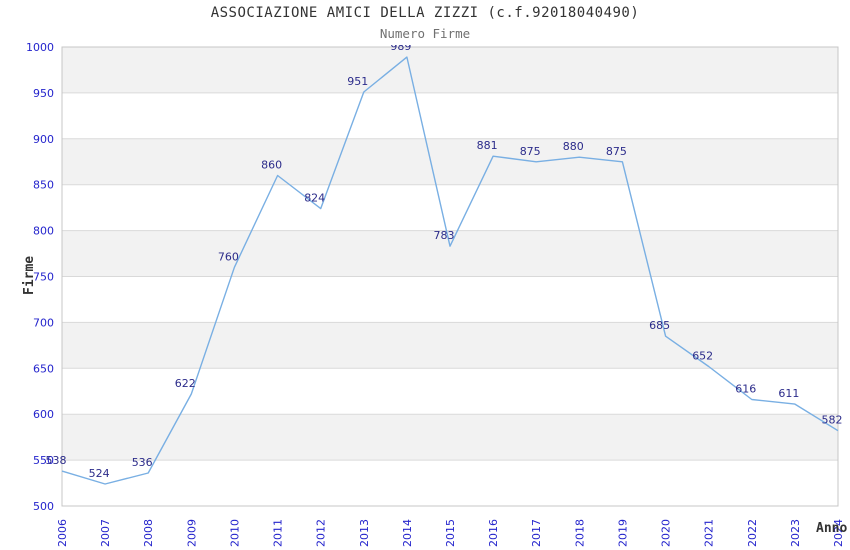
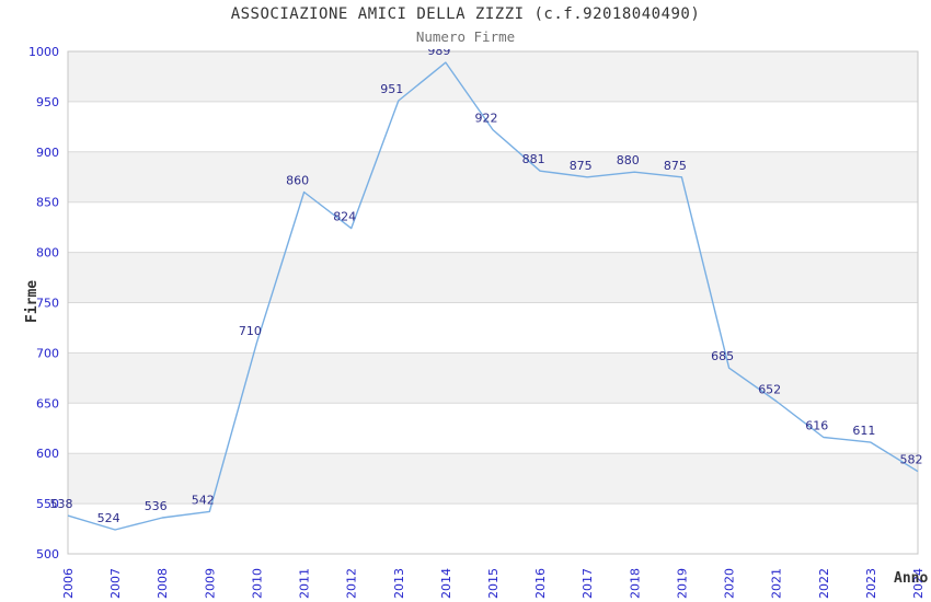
2009: 622 -> 542
2010: 760 -> 710
2015: 783 -> 922
